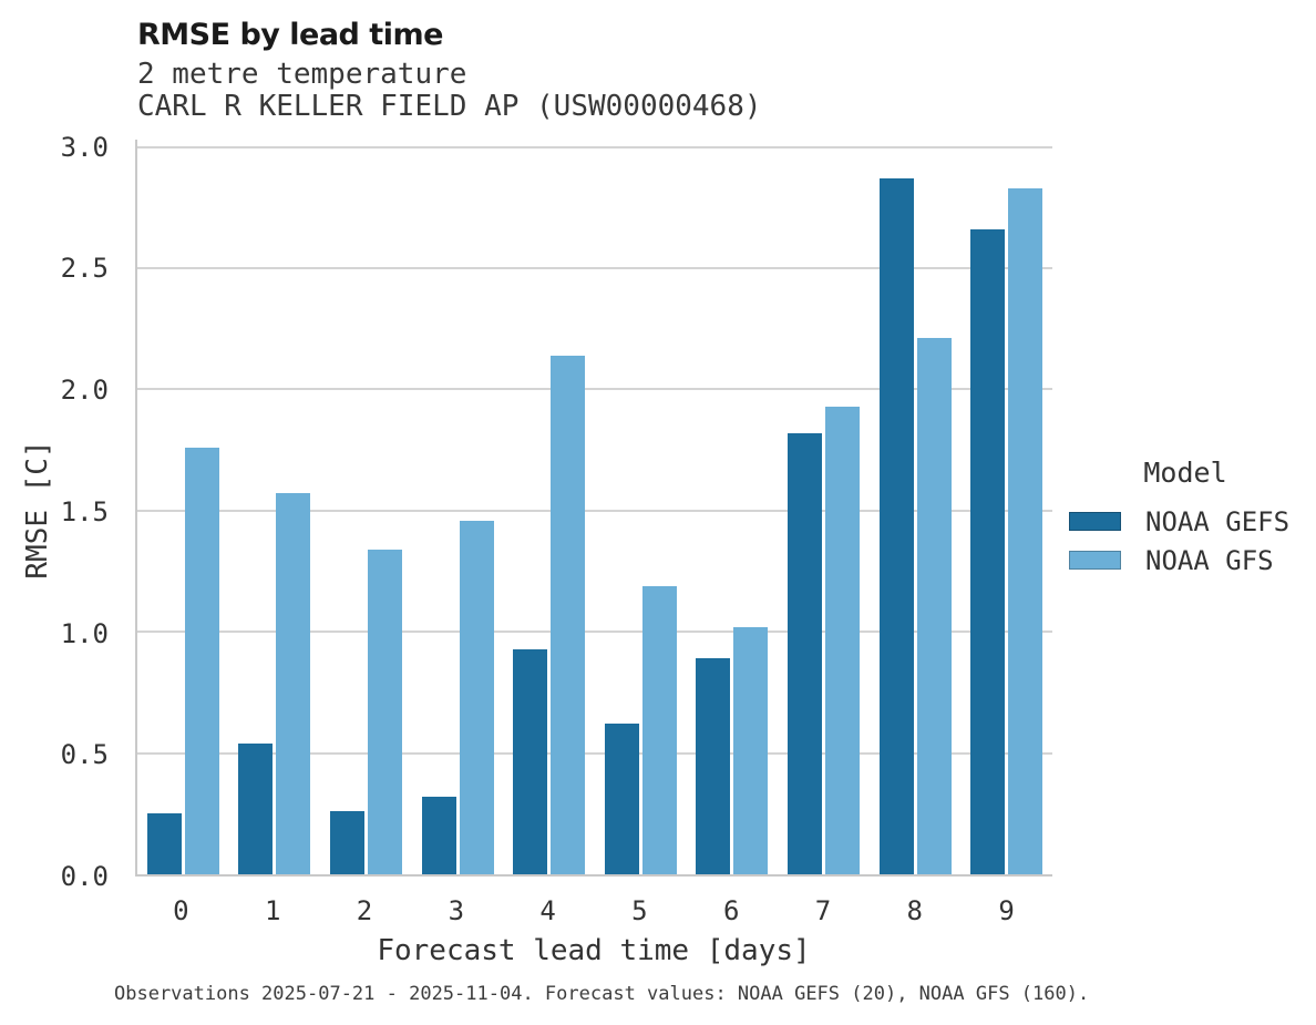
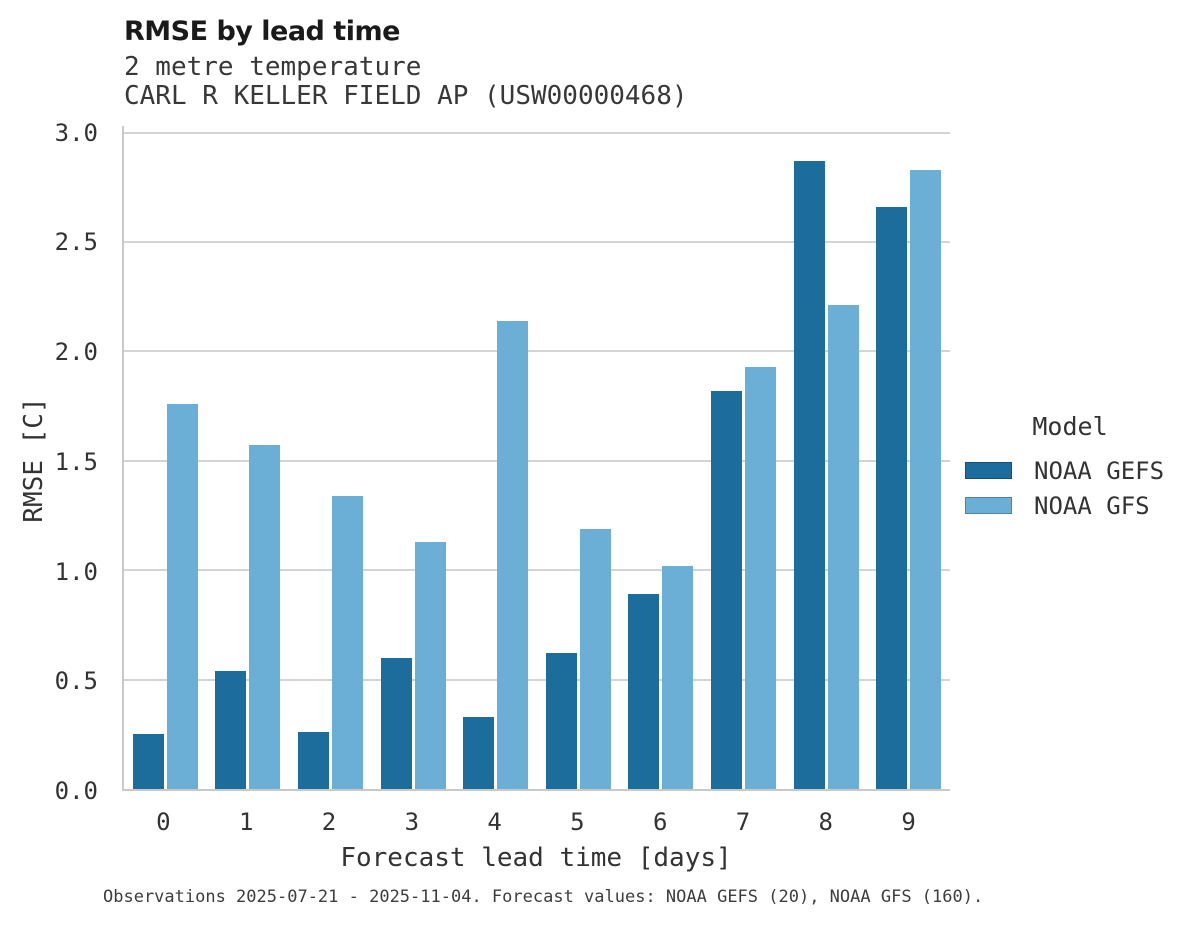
NOAA GEFS/3: 0.32 -> 0.60
NOAA GFS/3: 1.46 -> 1.13
NOAA GEFS/4: 0.93 -> 0.33
